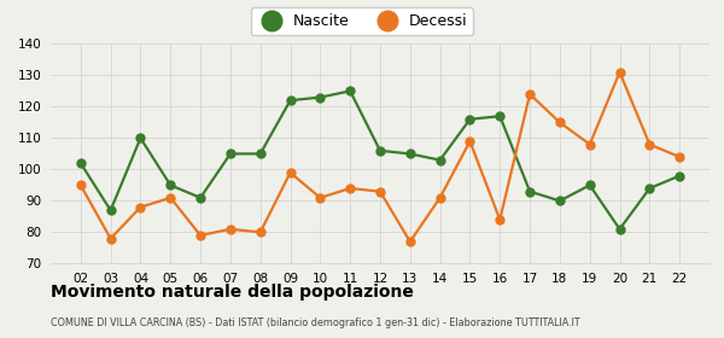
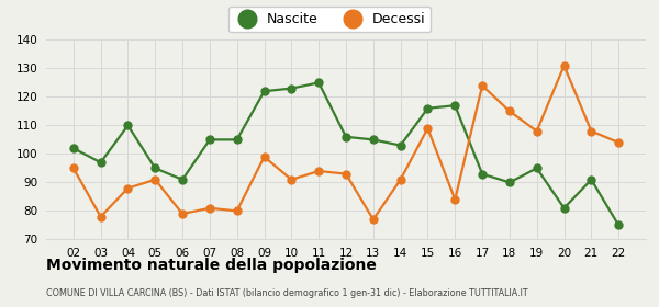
Nascite/03: 87 -> 97
Nascite/21: 94 -> 91
Nascite/22: 98 -> 75
